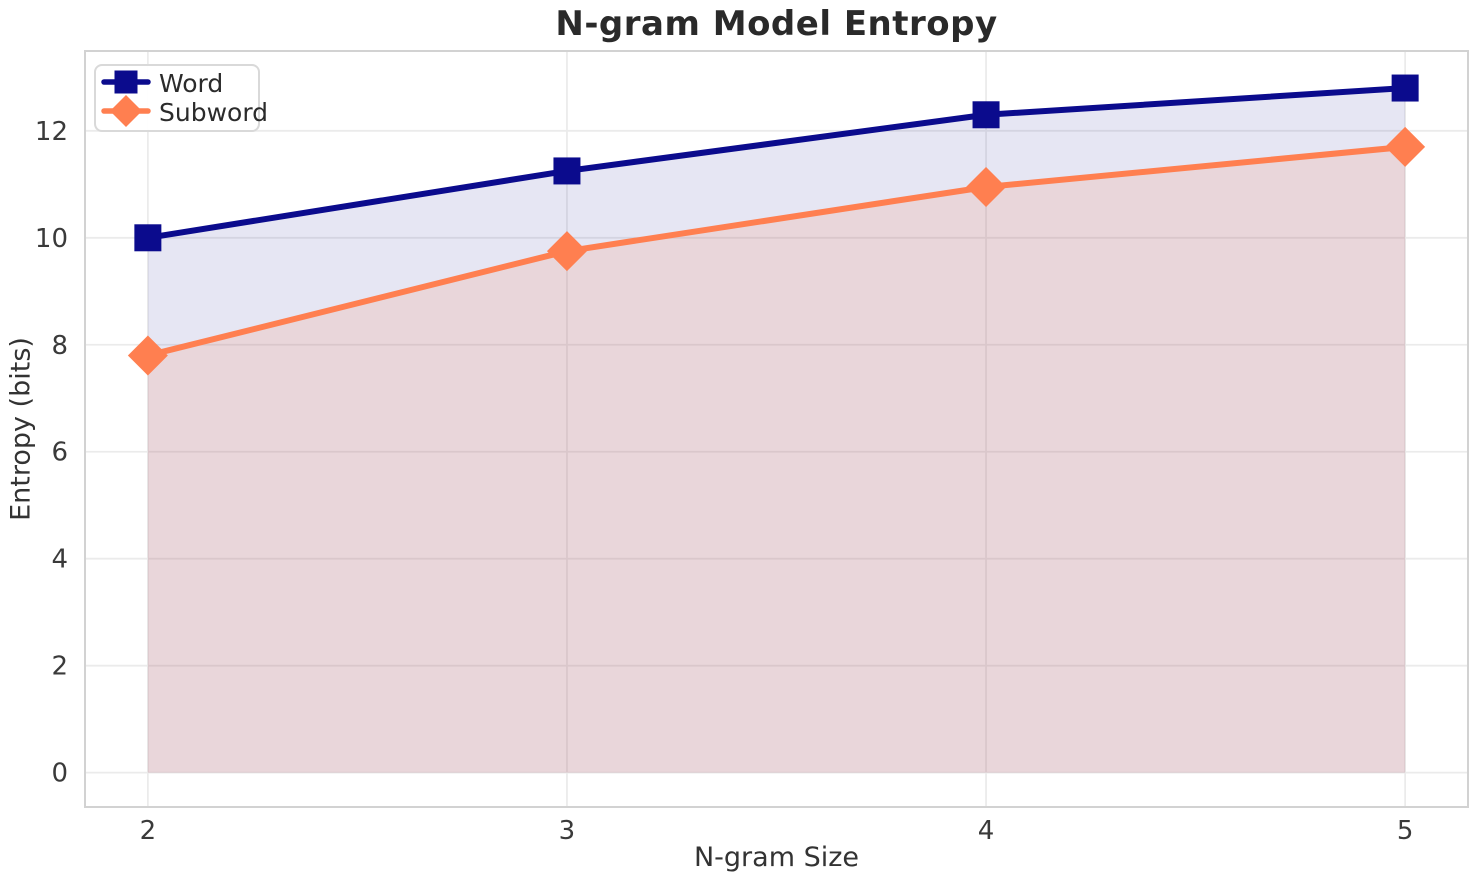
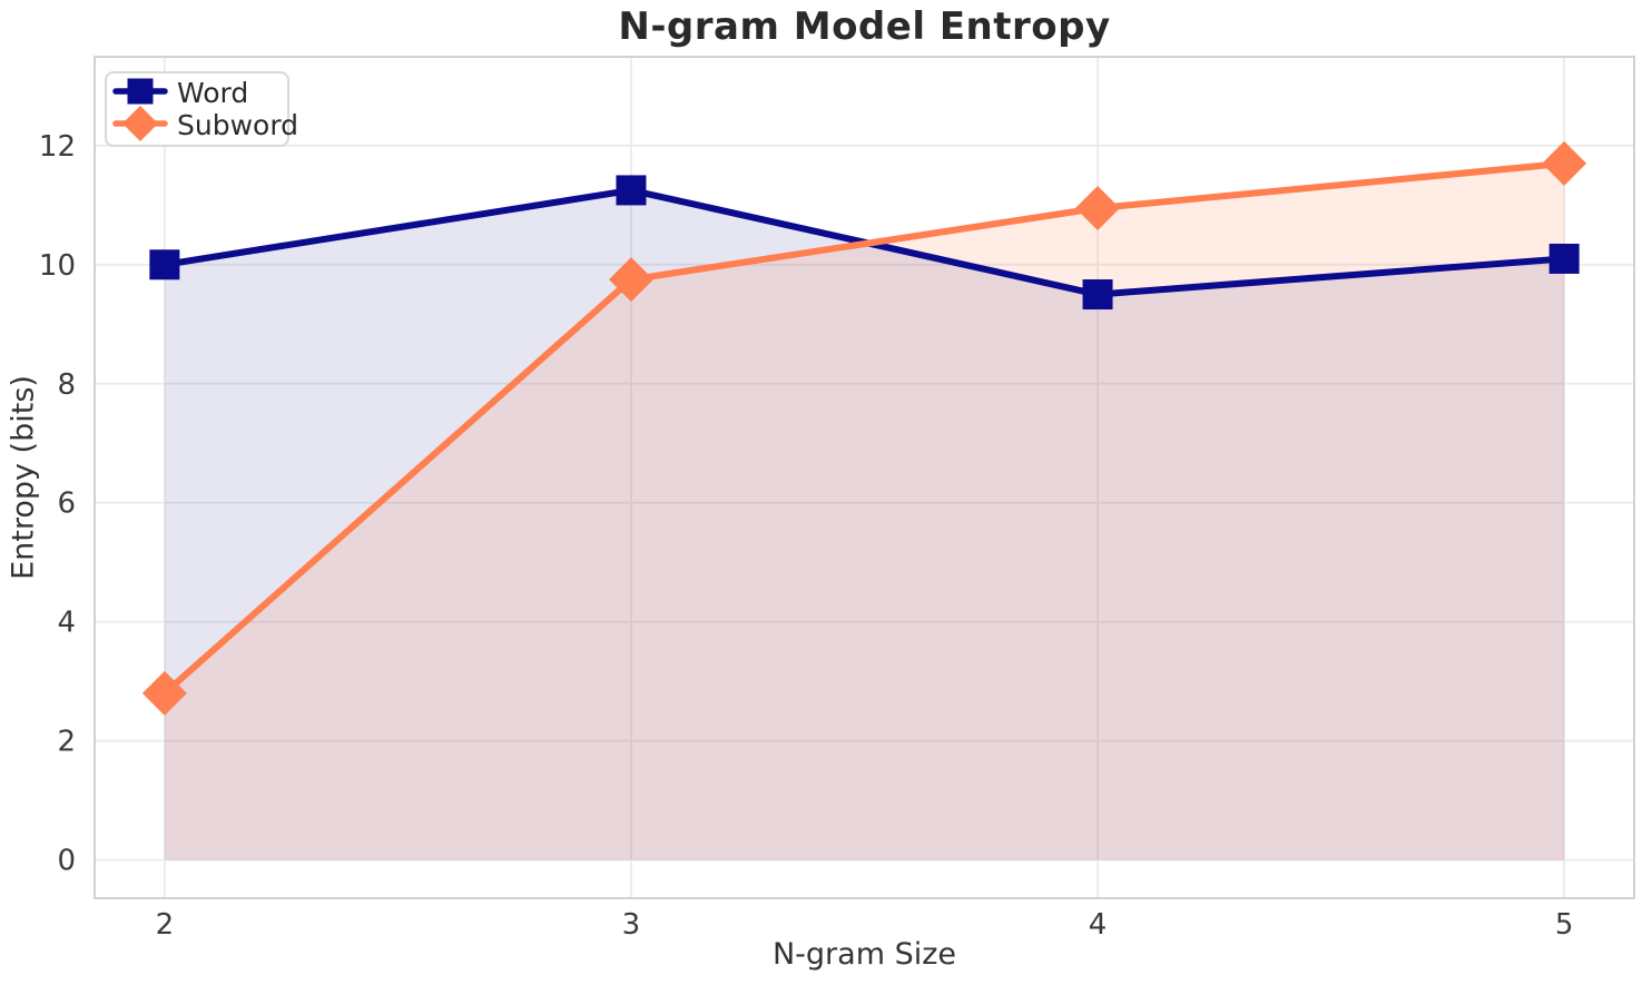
Subword/2: 7.8 -> 2.8
Word/4: 12.3 -> 9.5
Word/5: 12.8 -> 10.1
